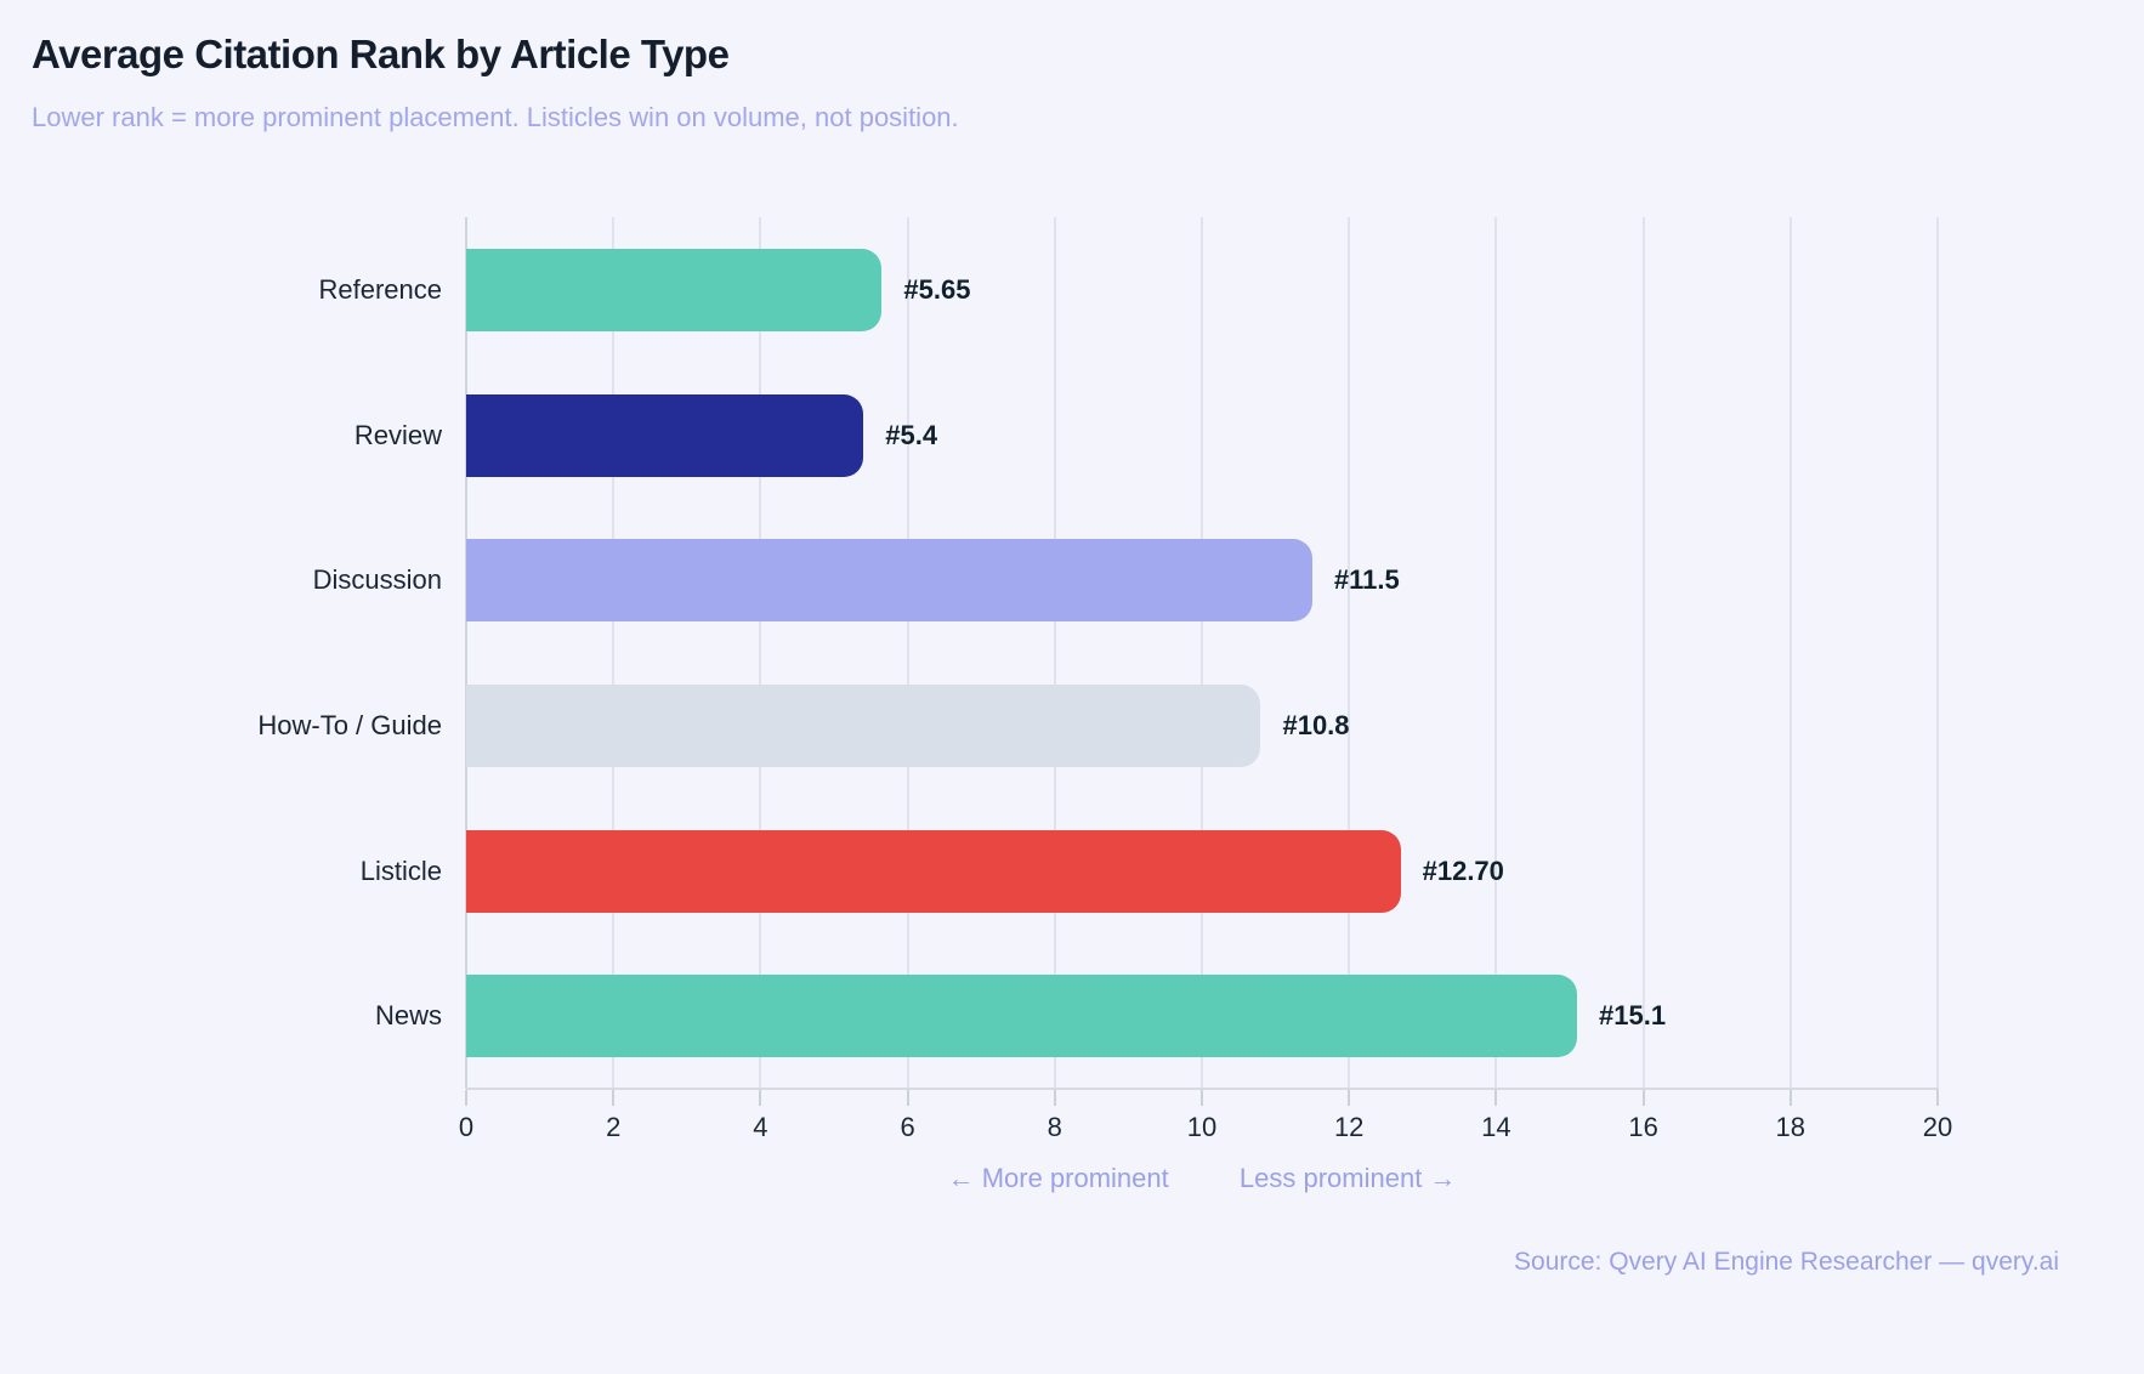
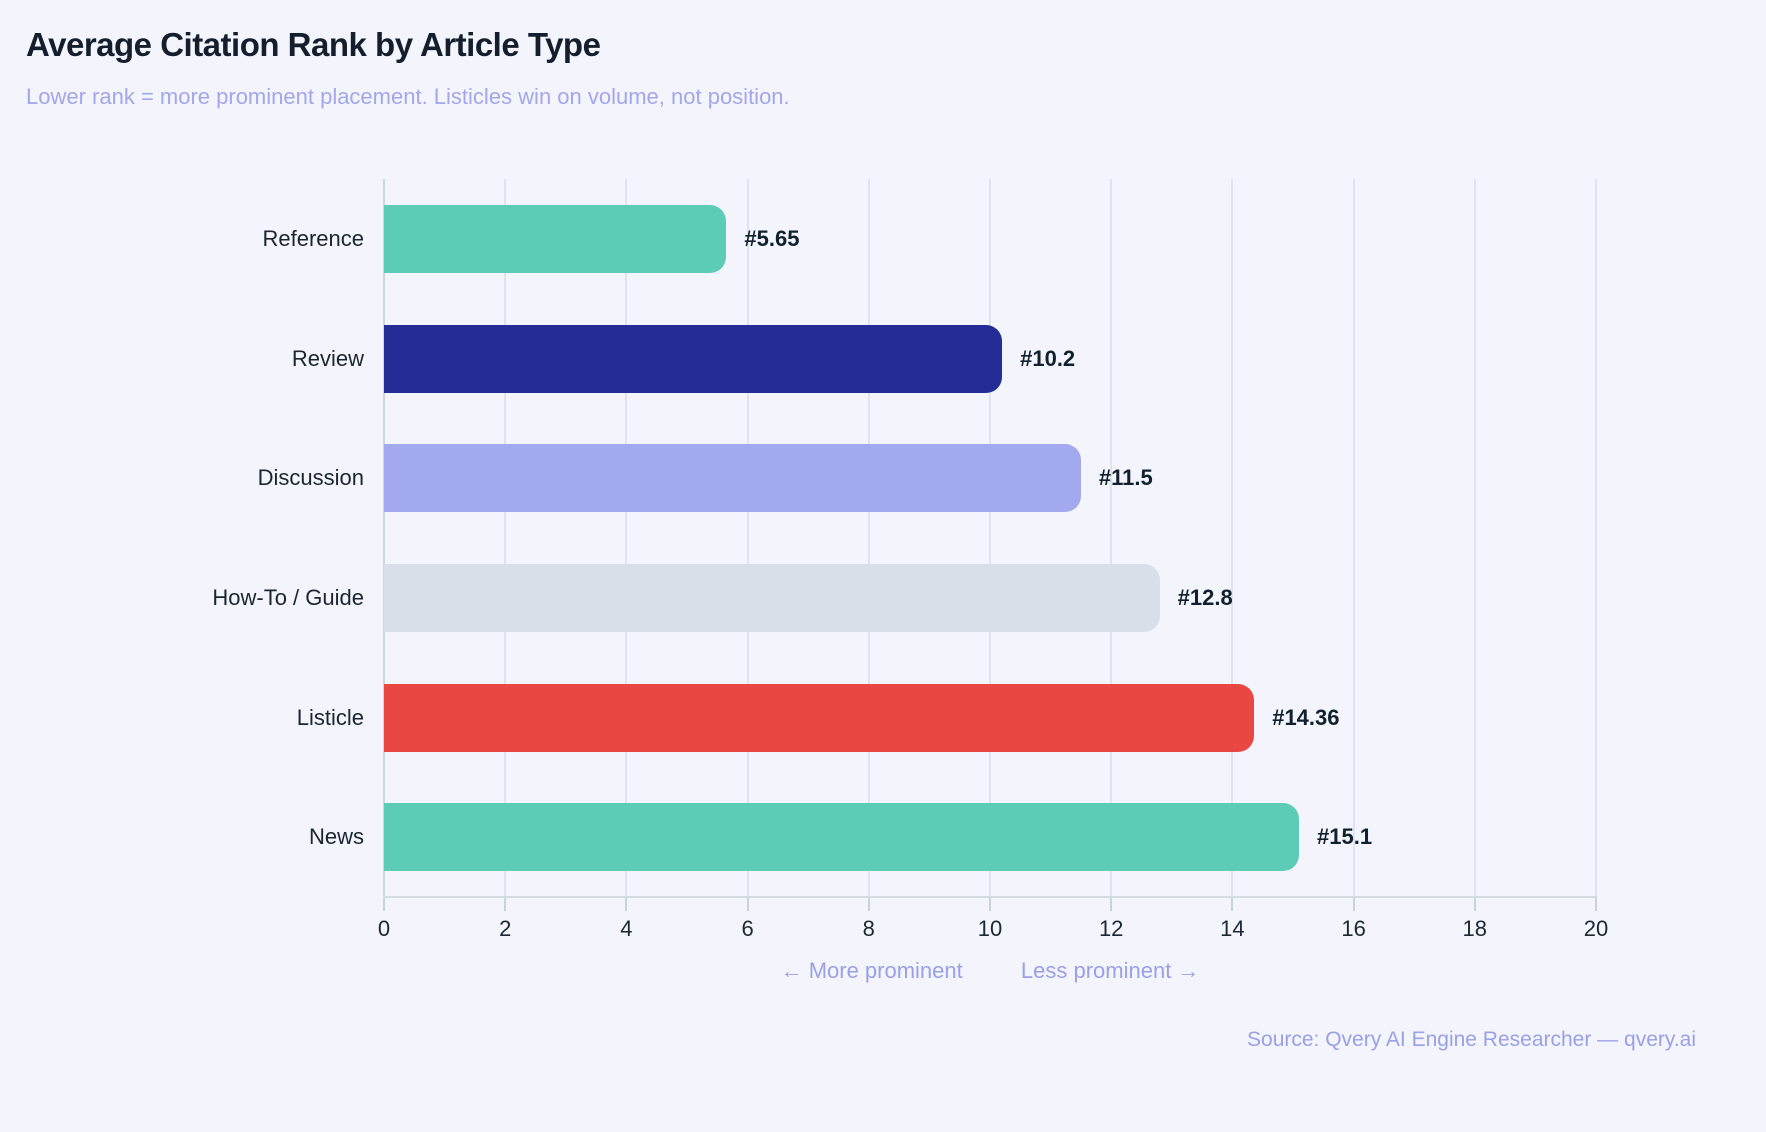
Review: 5.4 -> 10.2
How-To / Guide: 10.8 -> 12.8
Listicle: 12.70 -> 14.36
